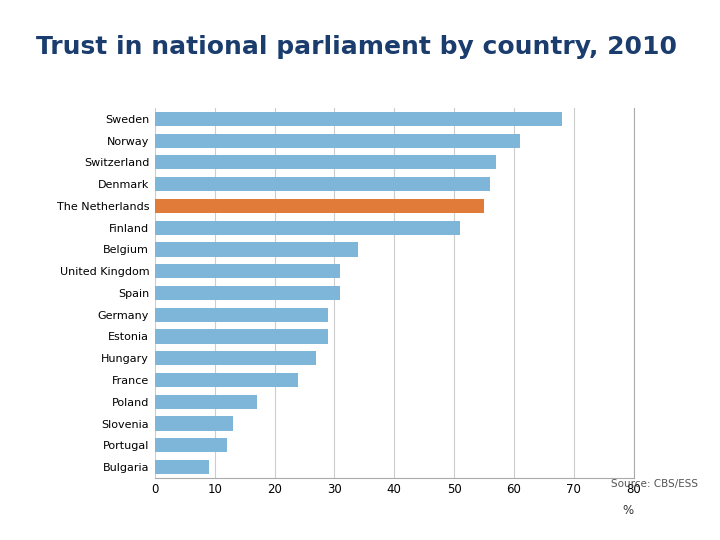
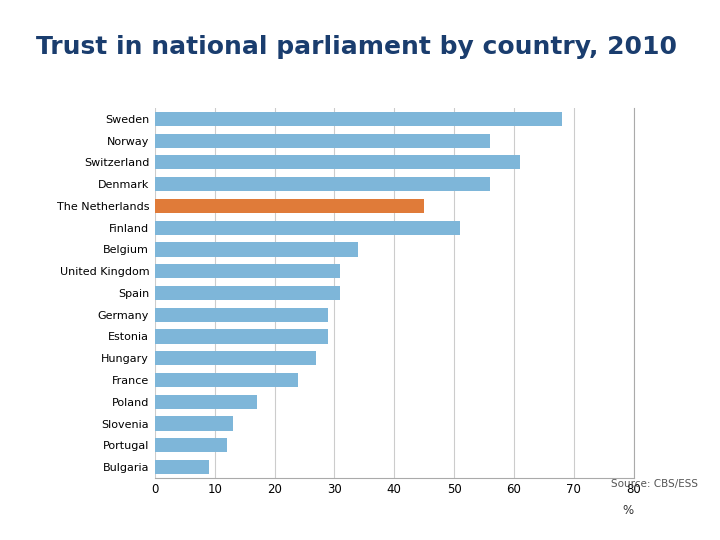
Norway: 61 -> 56
Switzerland: 57 -> 61
The Netherlands: 55 -> 45
